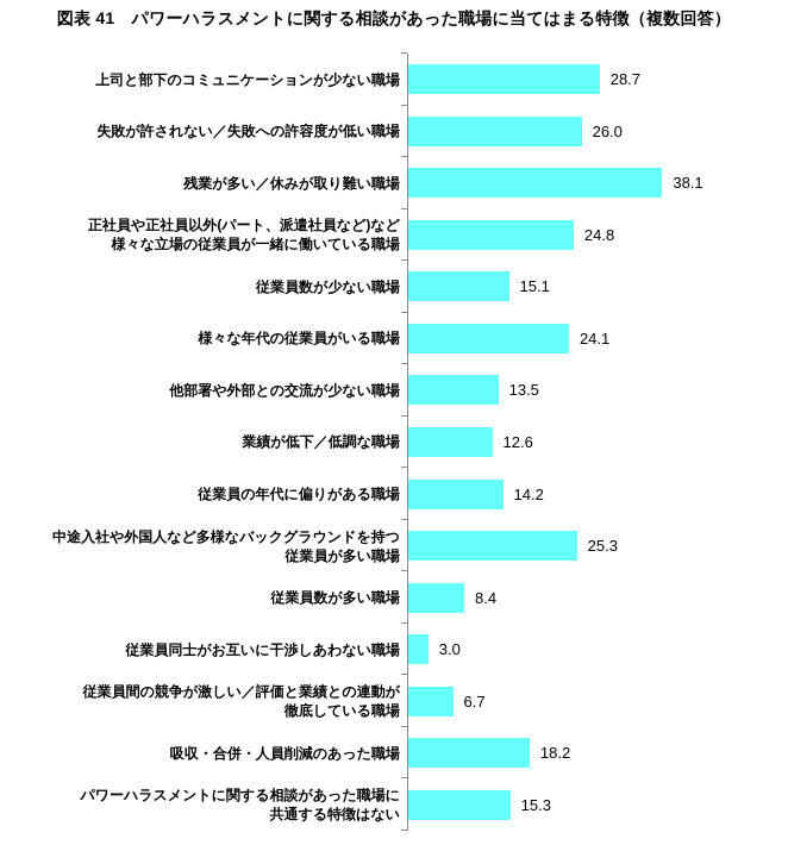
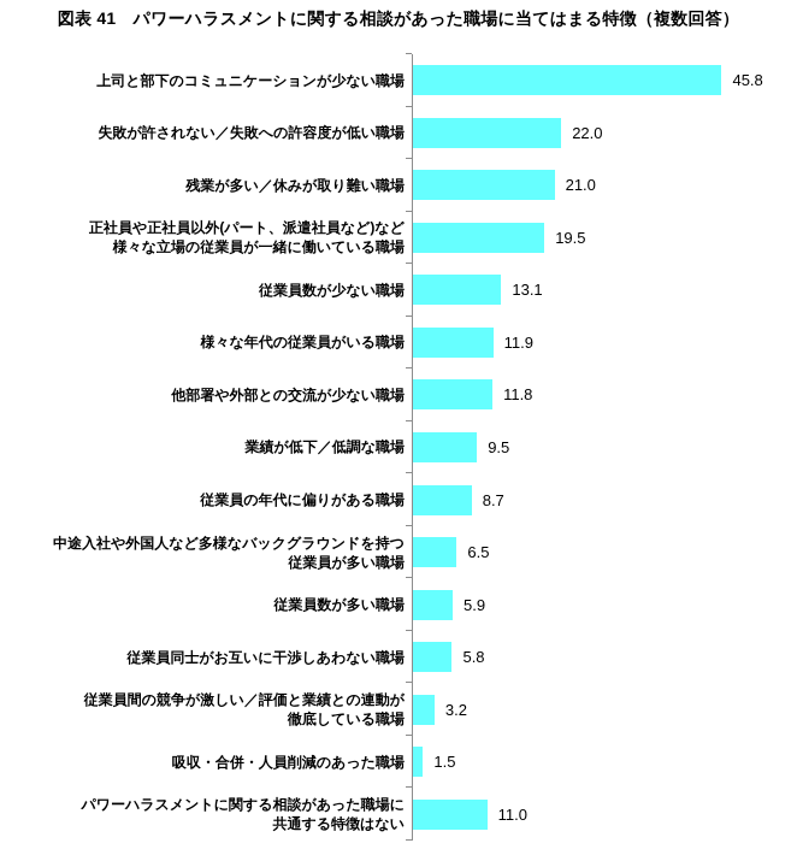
上司と部下のコミュニケーションが少ない職場: 28.7 -> 45.8
失敗が許されない／失敗への許容度が低い職場: 26.0 -> 22.0
残業が多い／休みが取り難い職場: 38.1 -> 21.0
正社員や正社員以外(パート、派遣社員など)など 様々な立場の従業員が一緒に働いている職場: 24.8 -> 19.5
従業員数が少ない職場: 15.1 -> 13.1
様々な年代の従業員がいる職場: 24.1 -> 11.9
他部署や外部との交流が少ない職場: 13.5 -> 11.8
業績が低下／低調な職場: 12.6 -> 9.5
従業員の年代に偏りがある職場: 14.2 -> 8.7
中途入社や外国人など多様なバックグラウンドを持つ 従業員が多い職場: 25.3 -> 6.5
従業員数が多い職場: 8.4 -> 5.9
従業員同士がお互いに干渉しあわない職場: 3.0 -> 5.8
従業員間の競争が激しい／評価と業績との連動が 徹底している職場: 6.7 -> 3.2
吸収・合併・人員削減のあった職場: 18.2 -> 1.5
パワーハラスメントに関する相談があった職場に 共通する特徴はない: 15.3 -> 11.0
